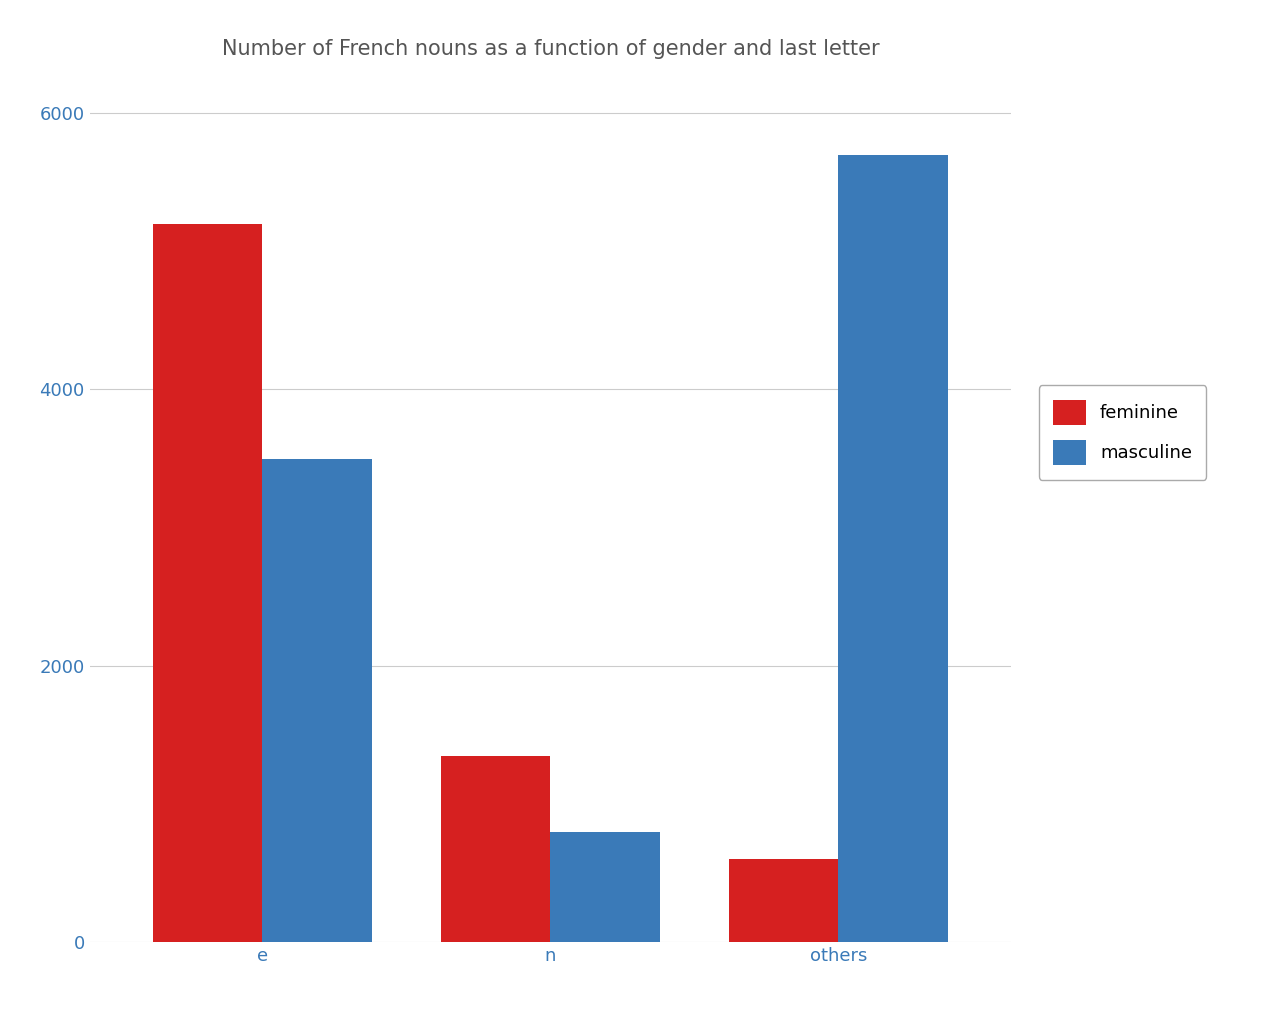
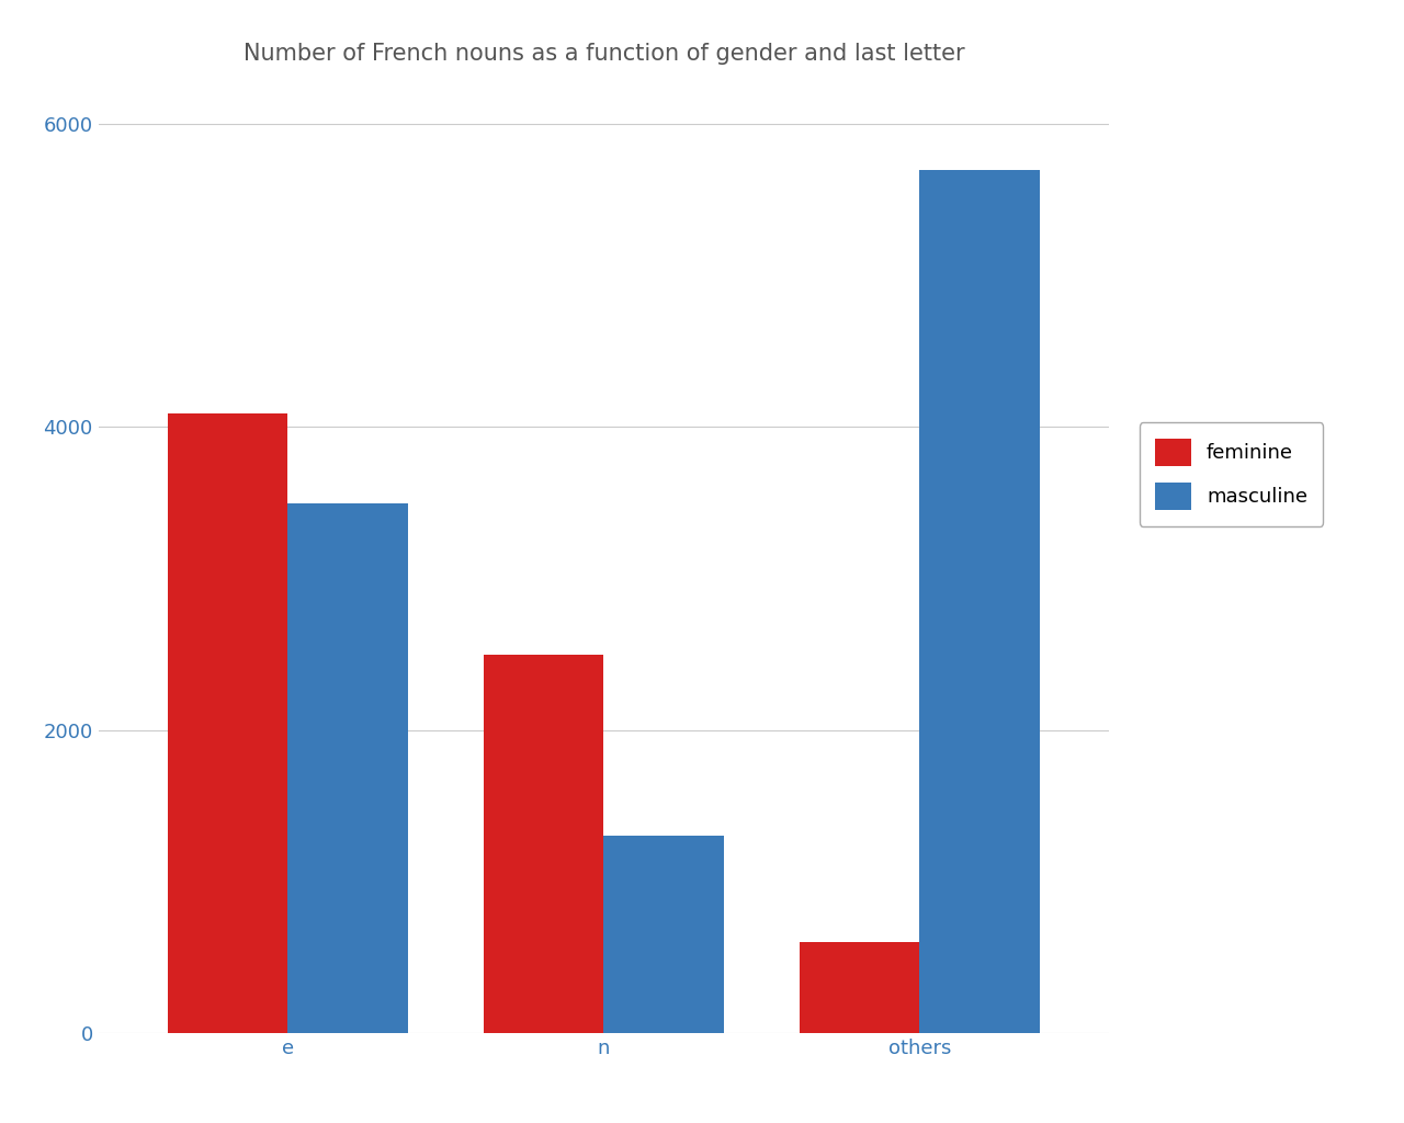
feminine/e: 5200 -> 4090
feminine/n: 1350 -> 2500
masculine/n: 800 -> 1300
